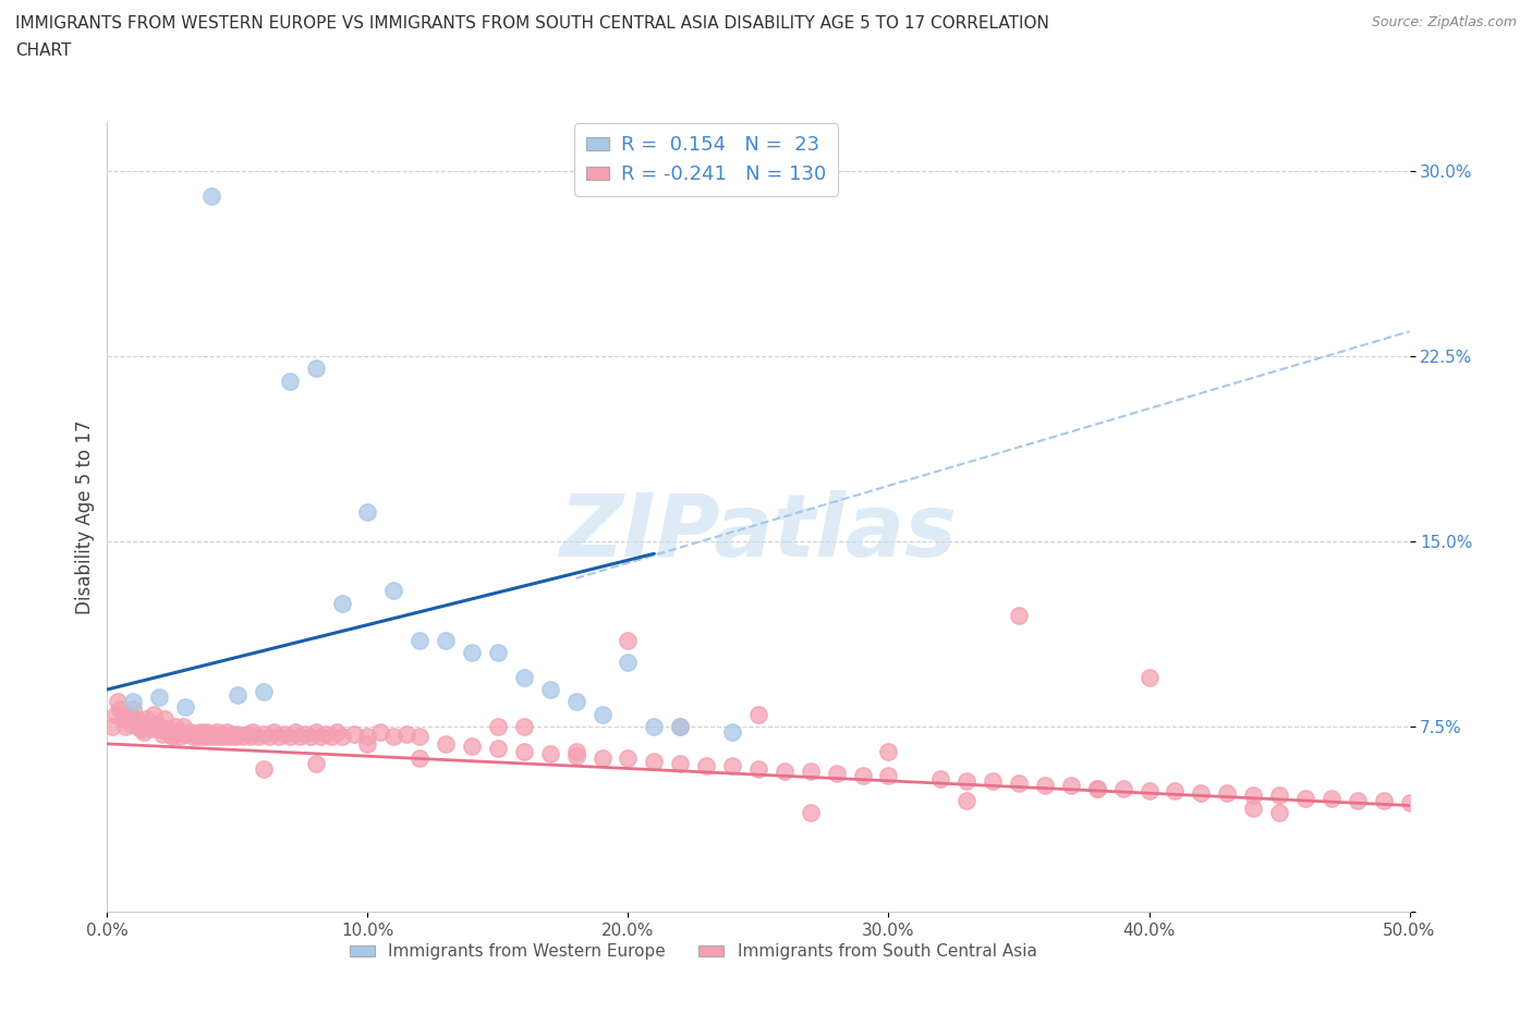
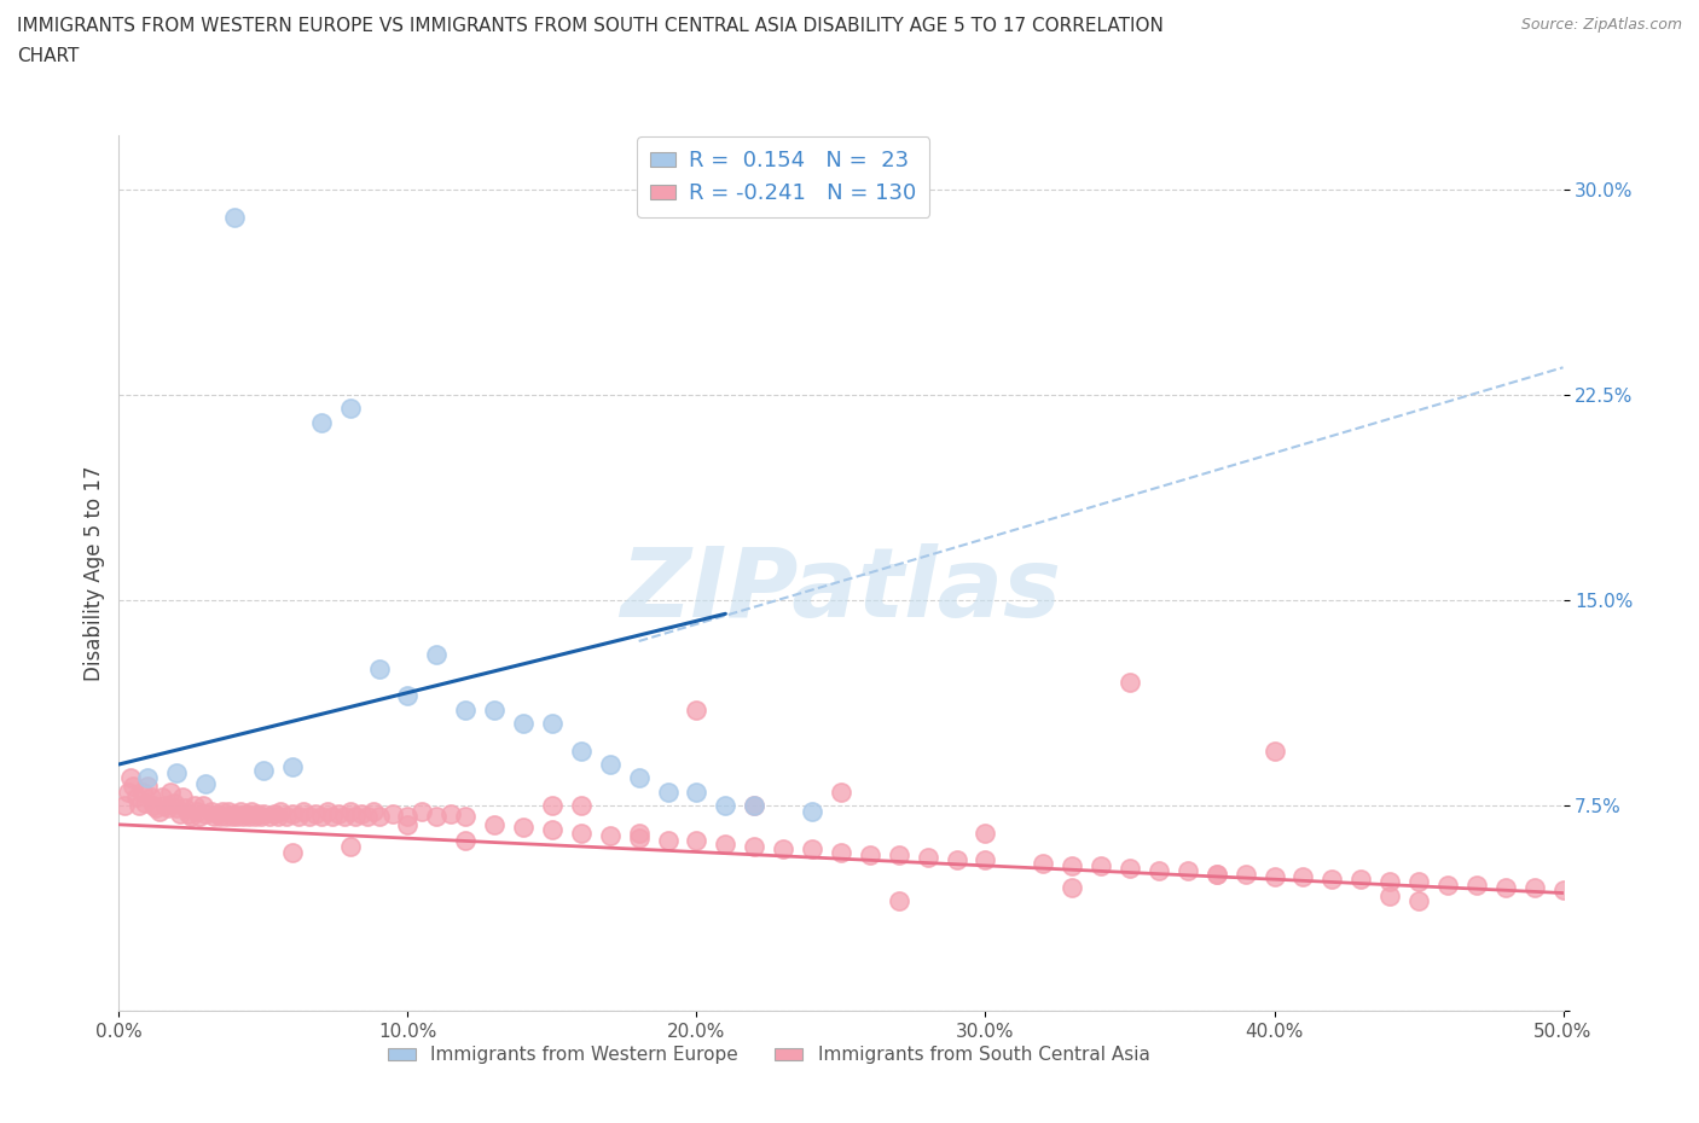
Immigrants from Western Europe/10.0%: 16.2% -> 11.5%
Immigrants from Western Europe/20.0%: 10.1% -> 8.0%
